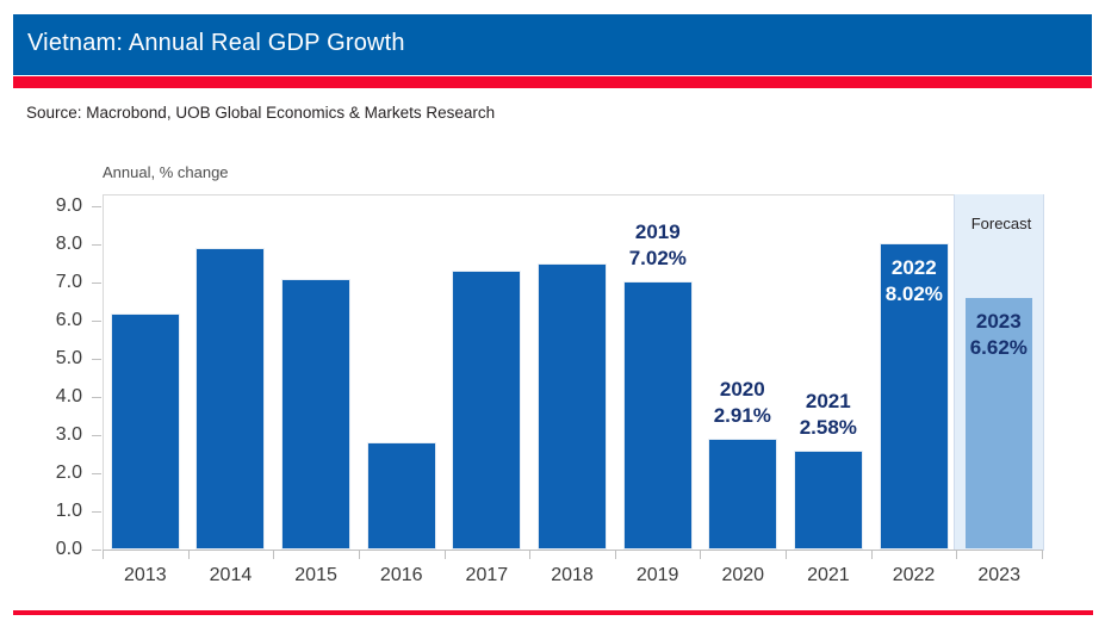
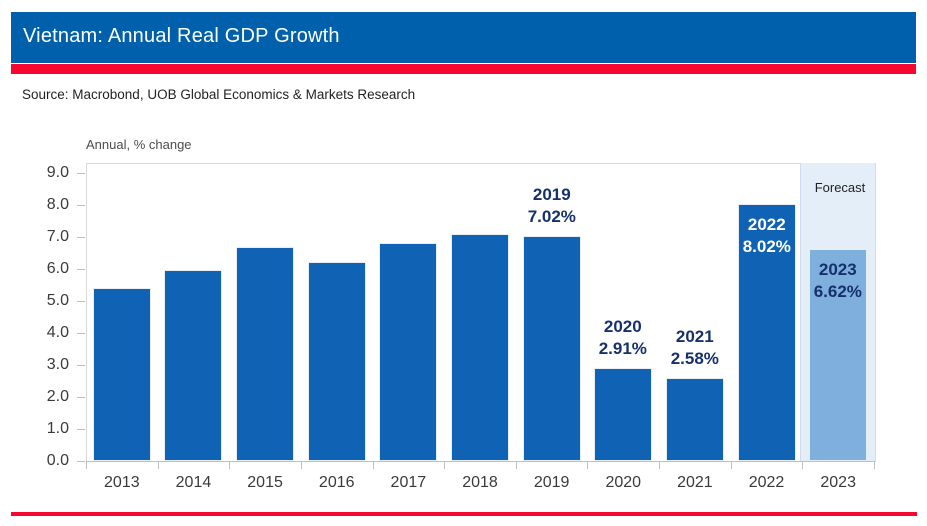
2013: 6.2 -> 5.4
2014: 7.9 -> 6.0
2015: 7.1 -> 6.7
2016: 2.8 -> 6.2
2017: 7.3 -> 6.8
2018: 7.5 -> 7.1
